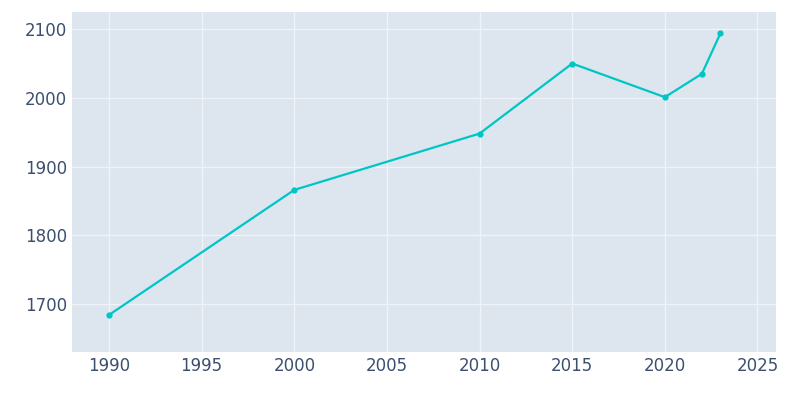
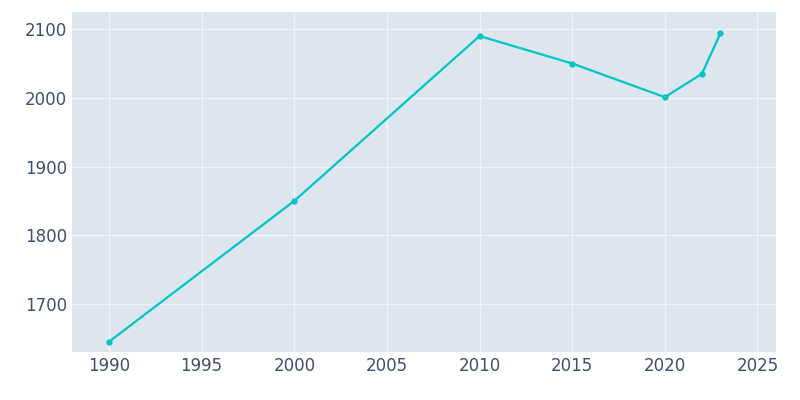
1990: 1684 -> 1645
2000: 1866 -> 1850
2010: 1948 -> 2090
